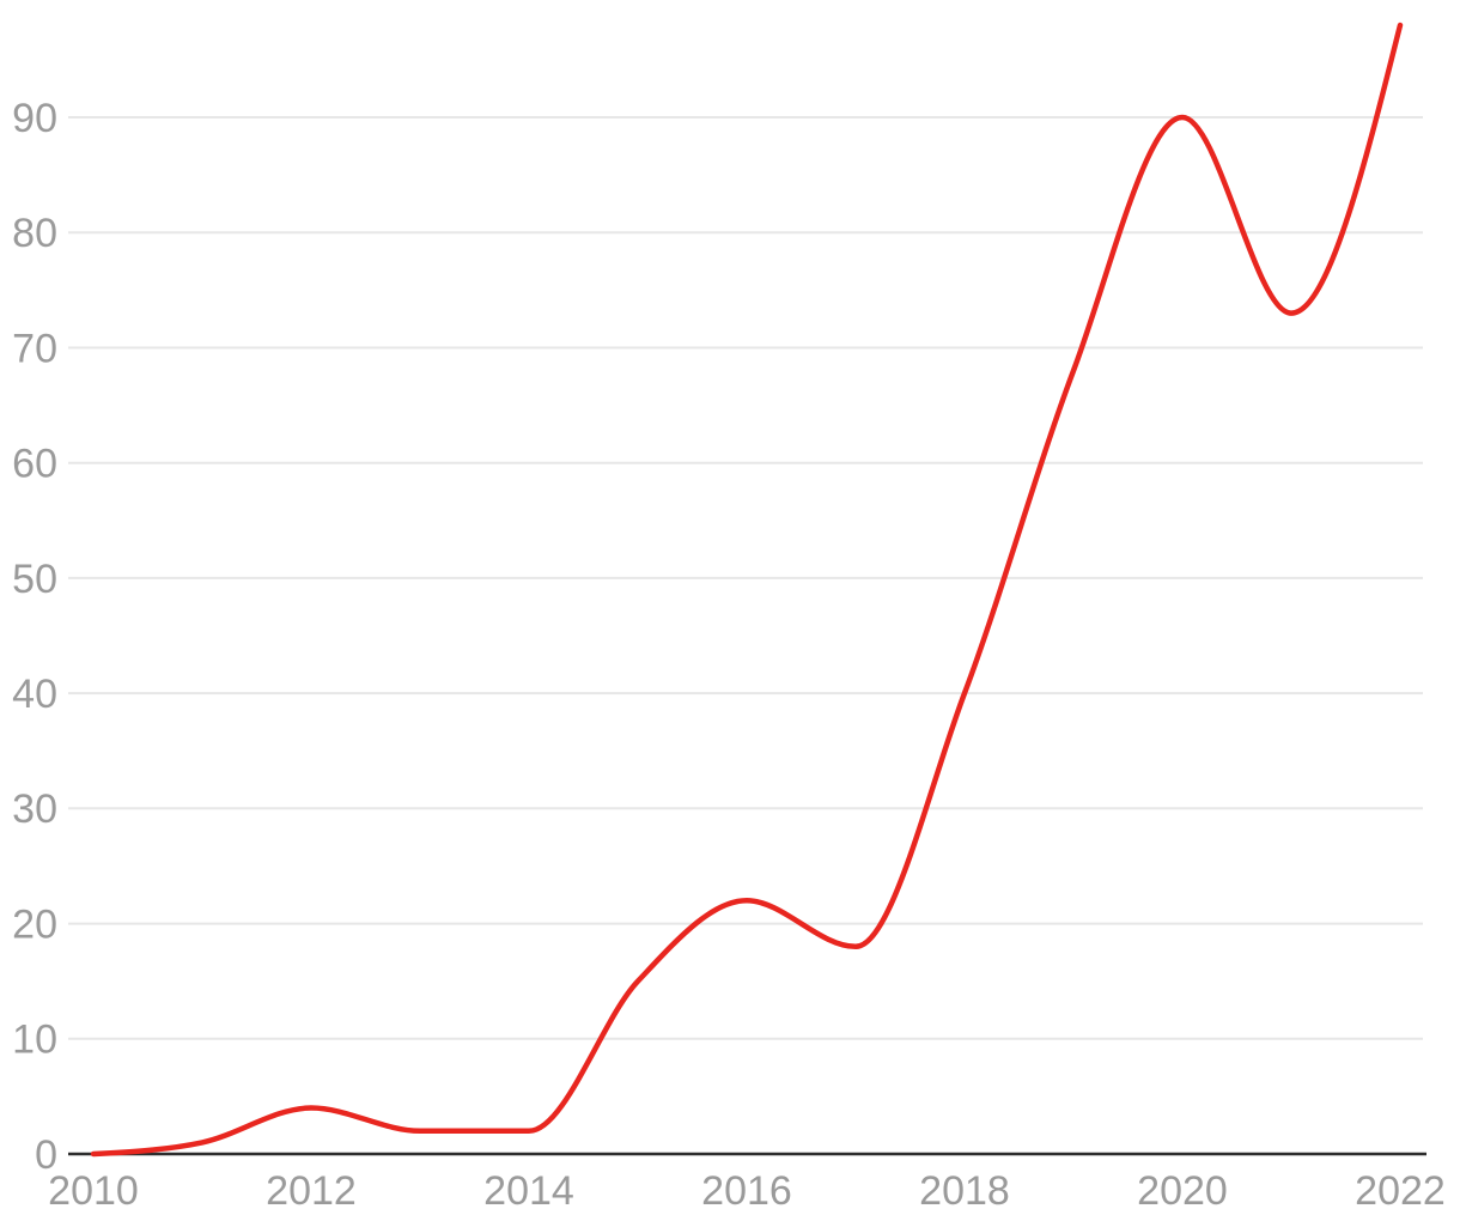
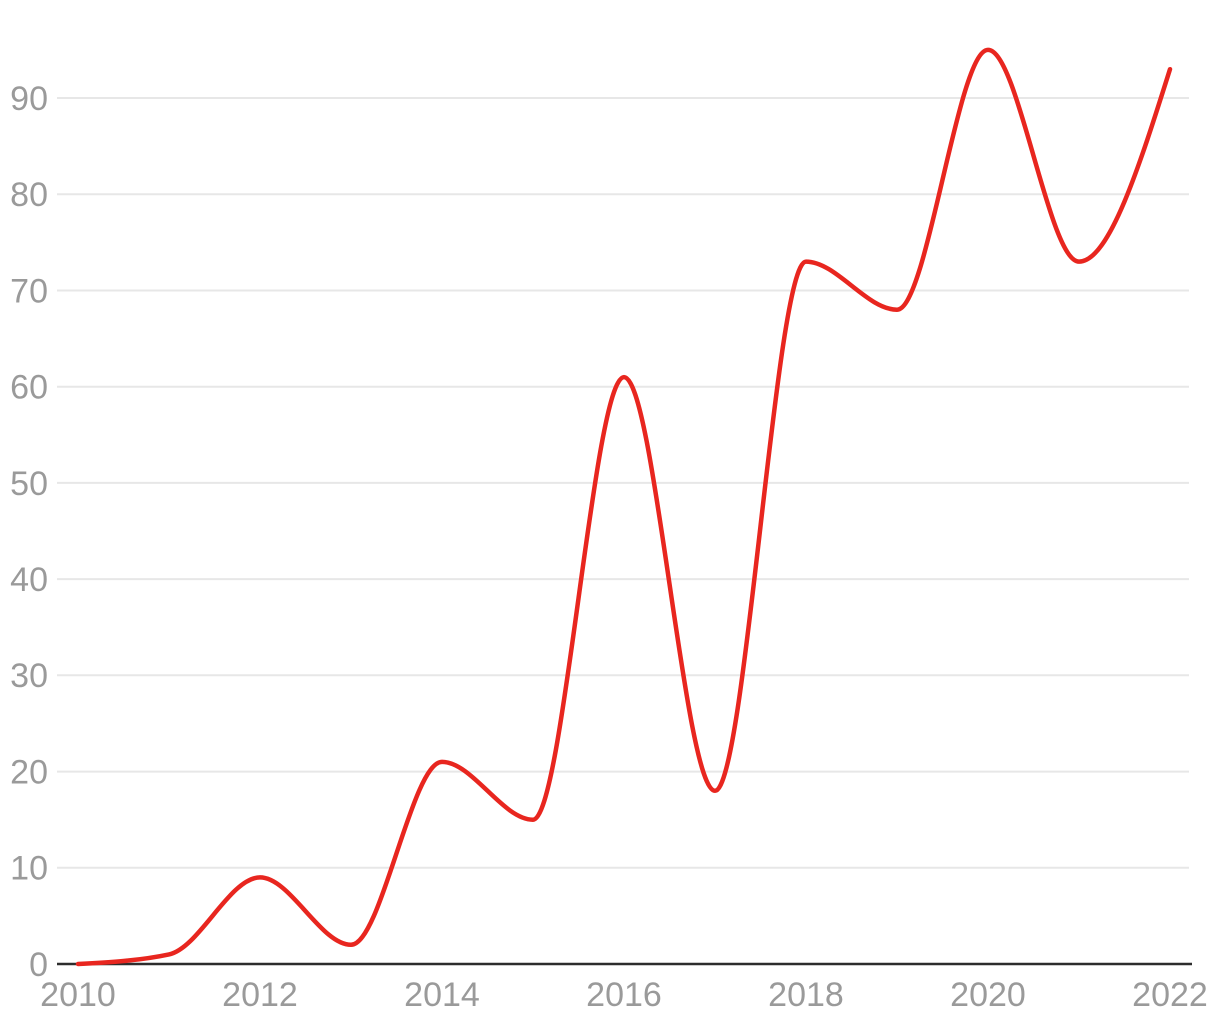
2012: 4 -> 9
2014: 2 -> 21
2016: 22 -> 61
2018: 40 -> 73
2020: 90 -> 95
2022: 98 -> 93
